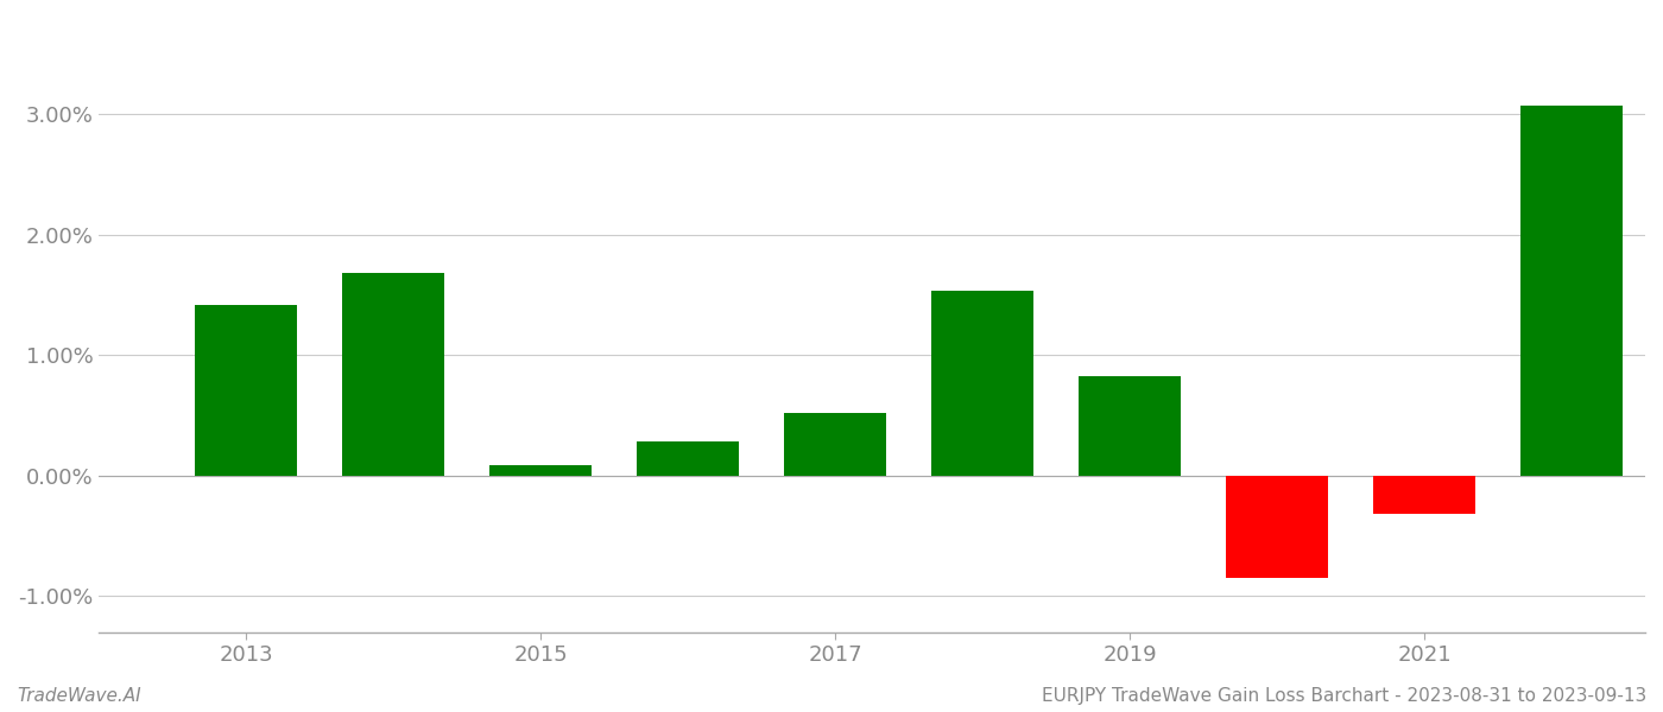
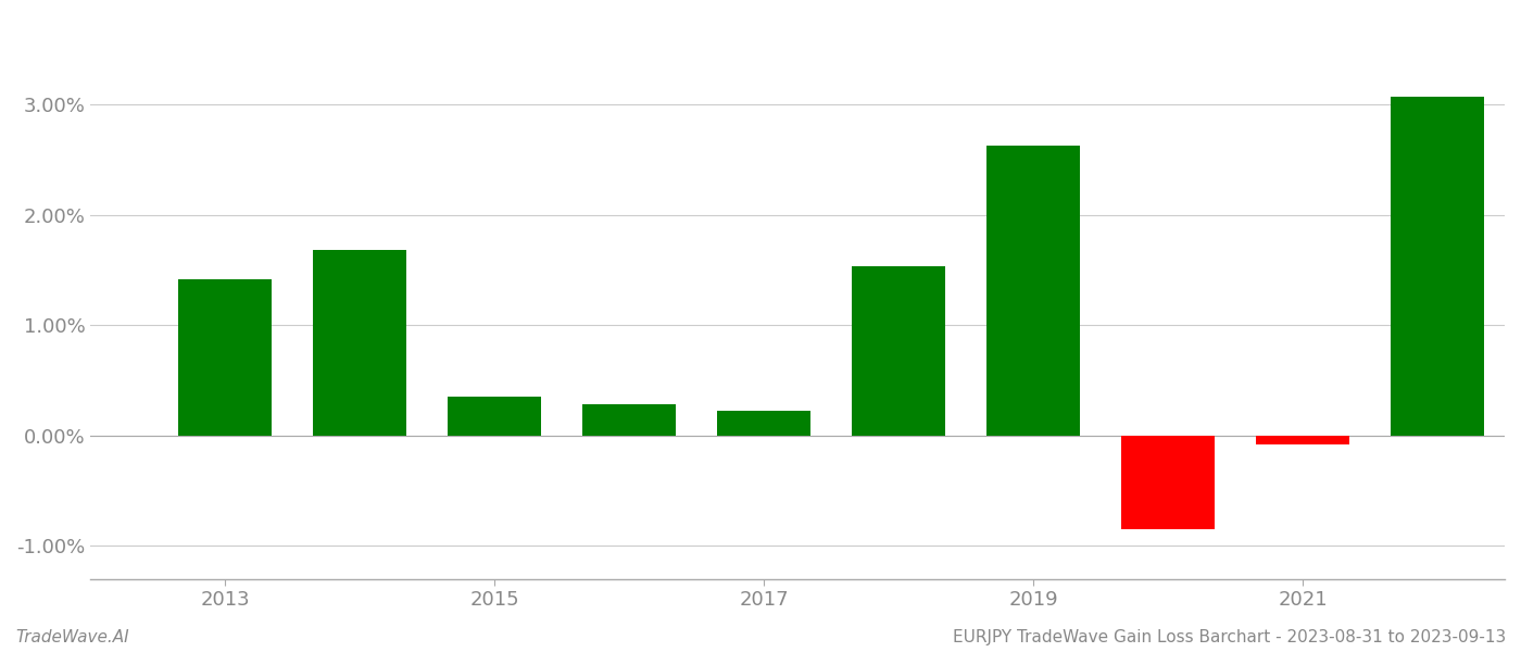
2015: 0.09% -> 0.35%
2017: 0.52% -> 0.22%
2019: 0.82% -> 2.63%
2021: -0.32% -> -0.08%
